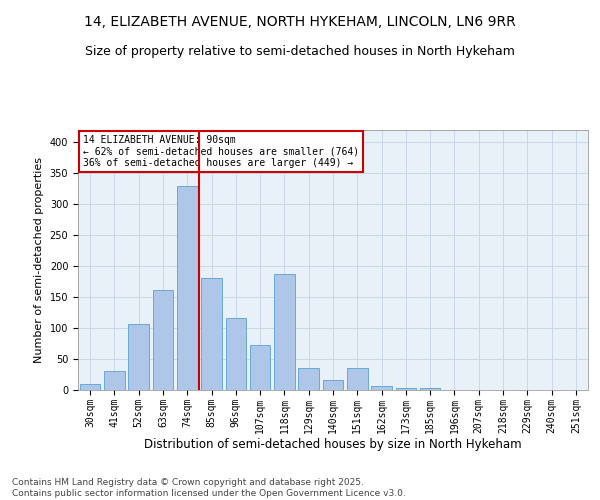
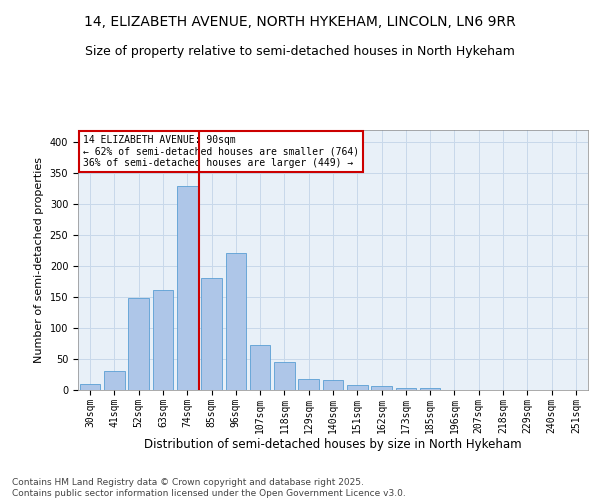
52sqm: 106 -> 148
96sqm: 116 -> 222
118sqm: 188 -> 45
129sqm: 36 -> 17
151sqm: 36 -> 8
